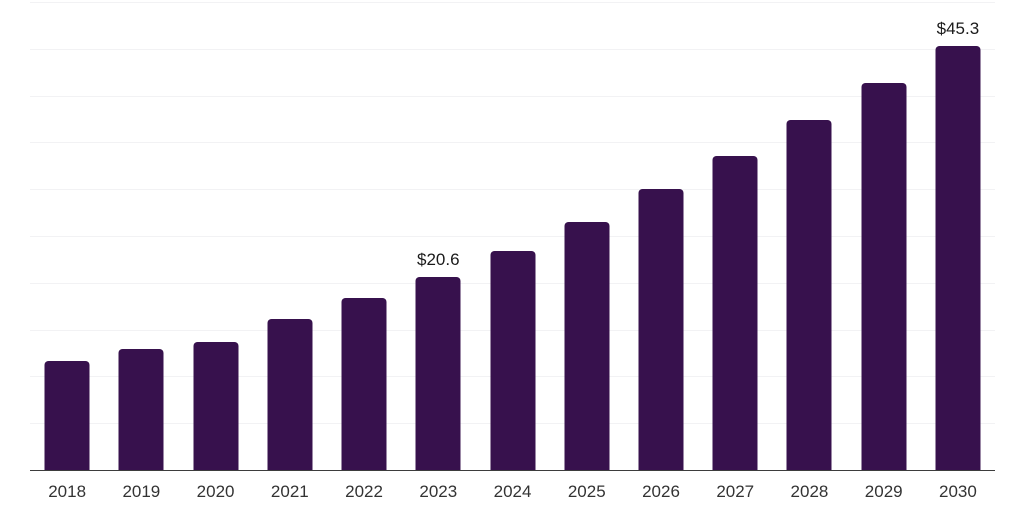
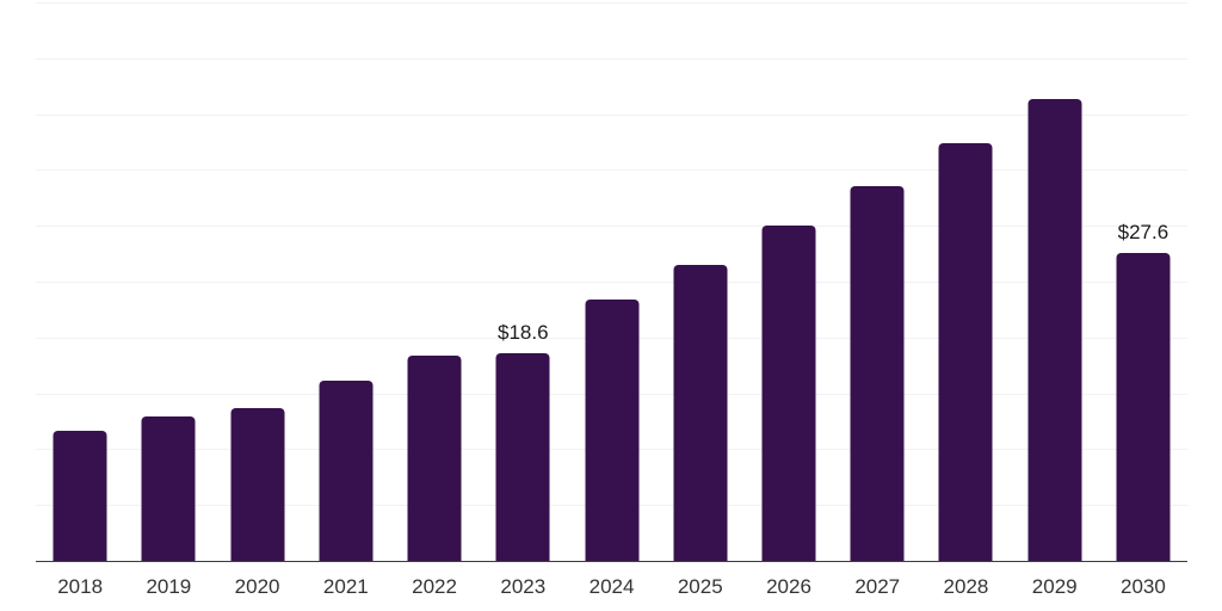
2023: $20.6 -> $18.6
2030: $45.3 -> $27.6
